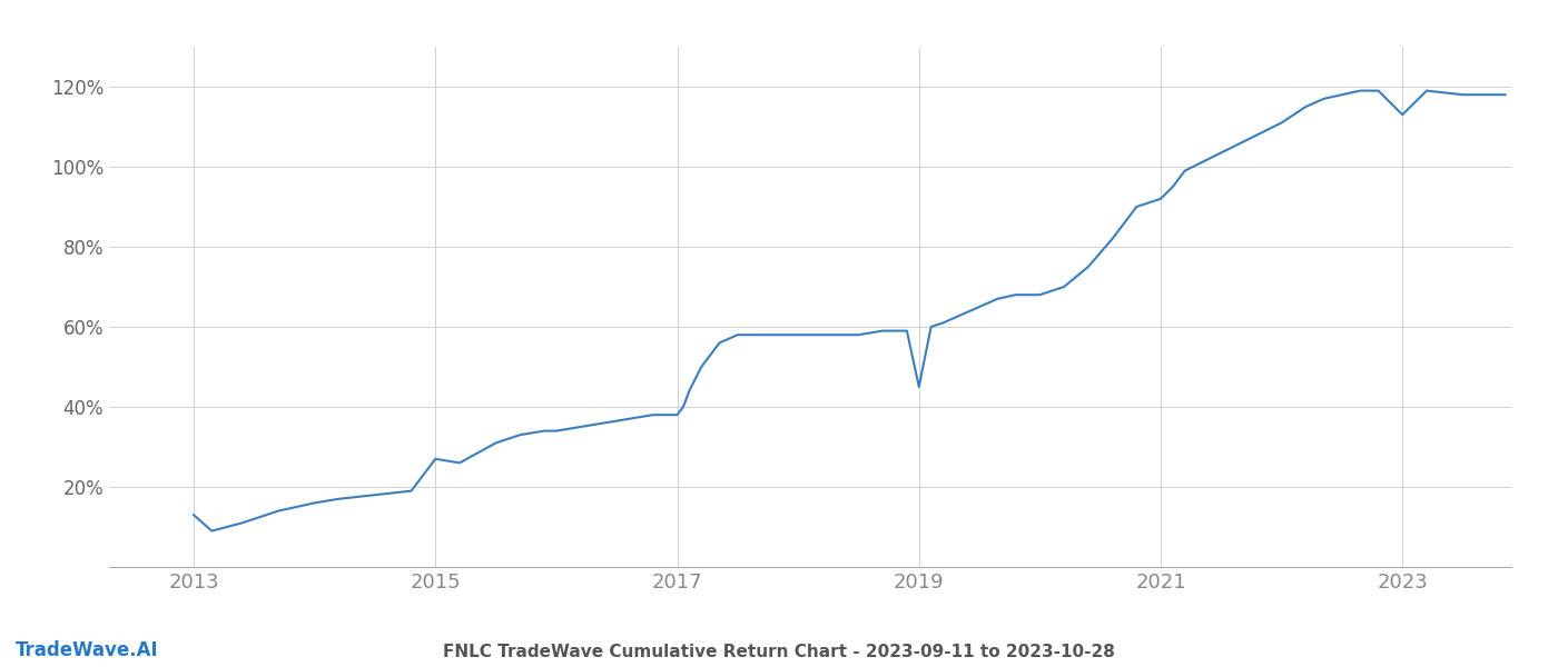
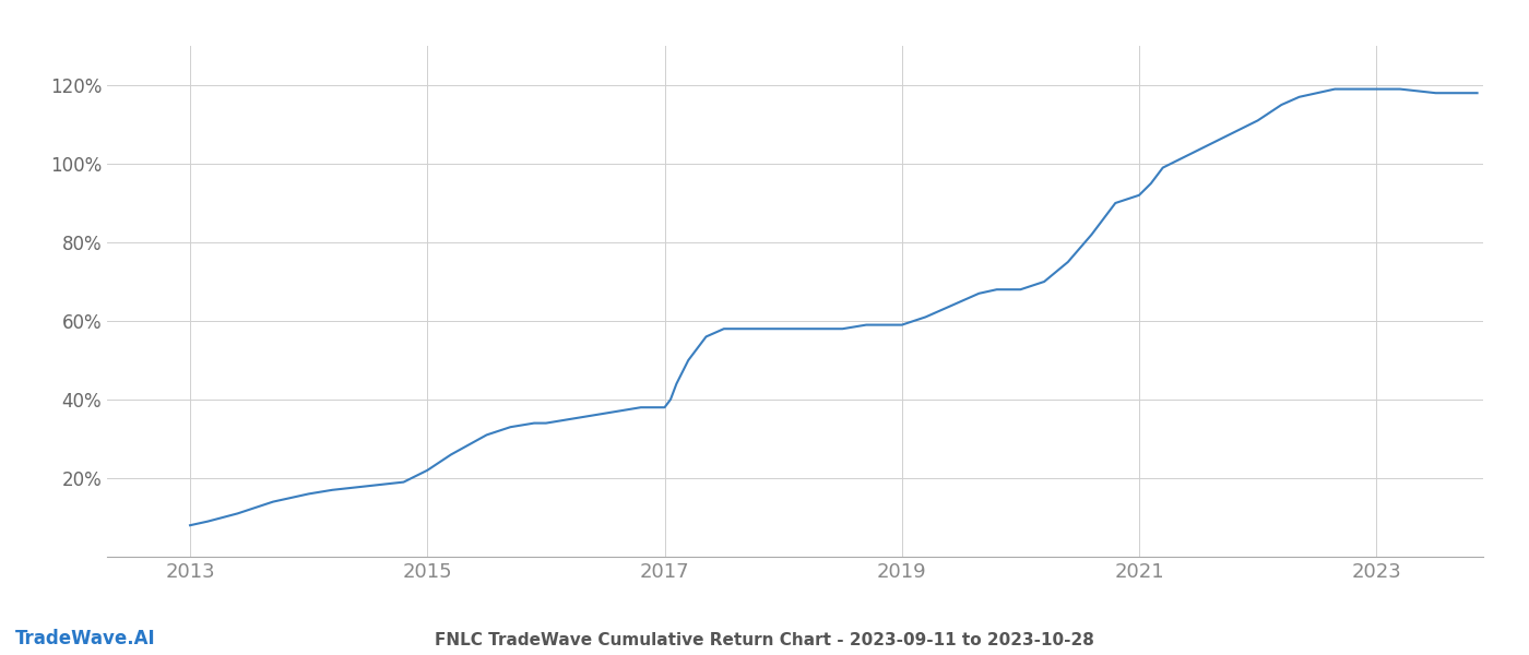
2013: 13% -> 8%
2015: 27% -> 22%
2019: 45% -> 59%
2023: 113% -> 119%
